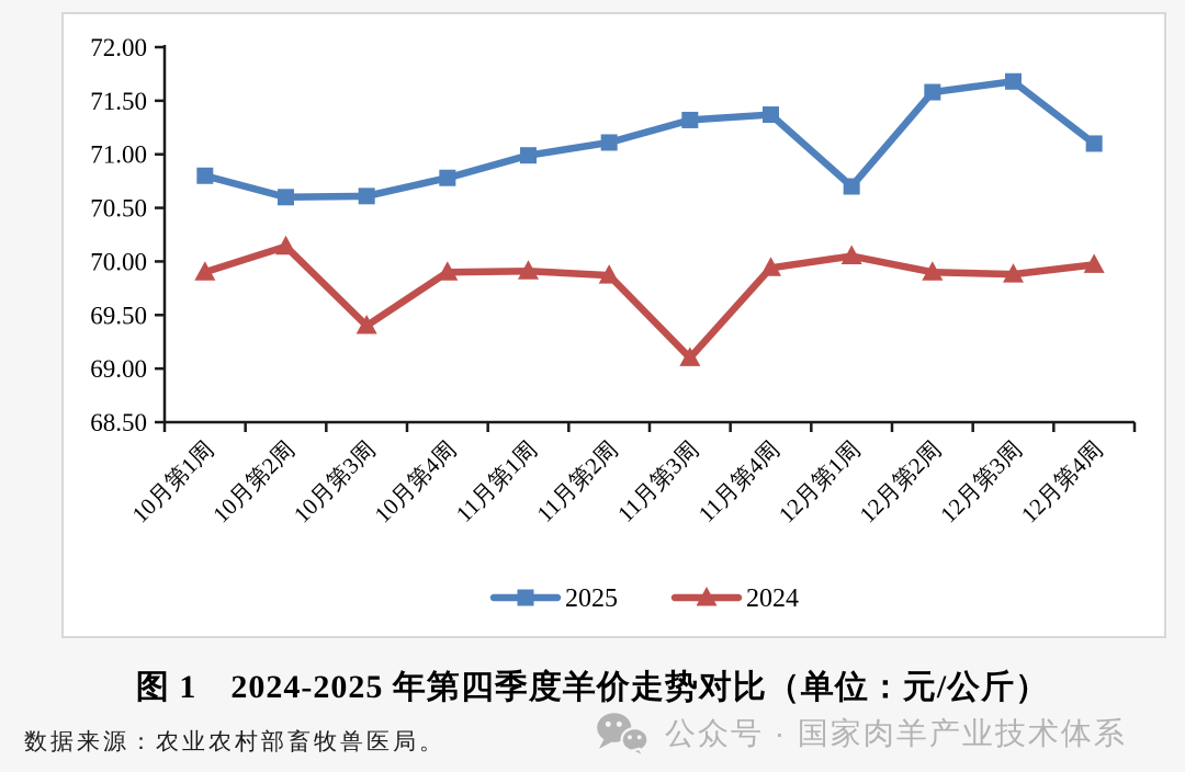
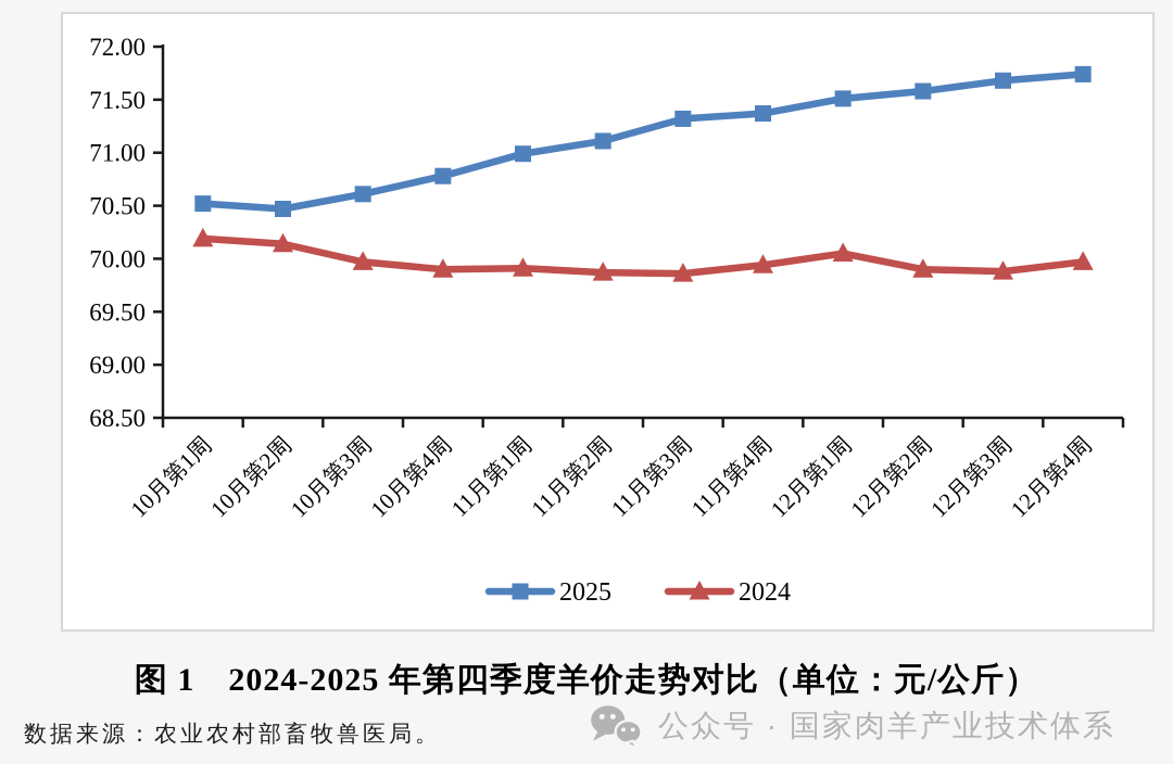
2025/10月第1周: 70.8 -> 70.5
2024/10月第1周: 69.9 -> 70.2
2025/10月第2周: 70.6 -> 70.5
2024/10月第3周: 69.4 -> 70.0
2024/11月第3周: 69.1 -> 69.9
2025/12月第1周: 70.7 -> 71.5
2025/12月第4周: 71.1 -> 71.7
